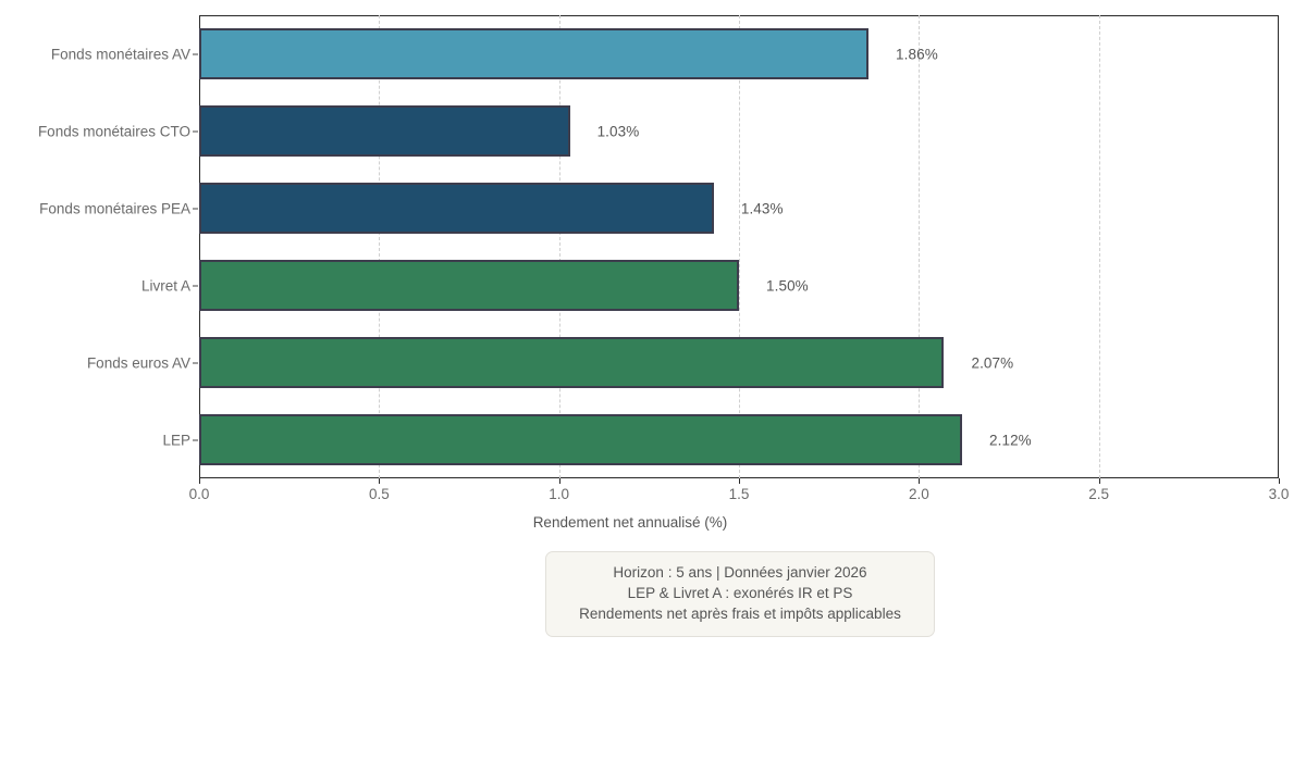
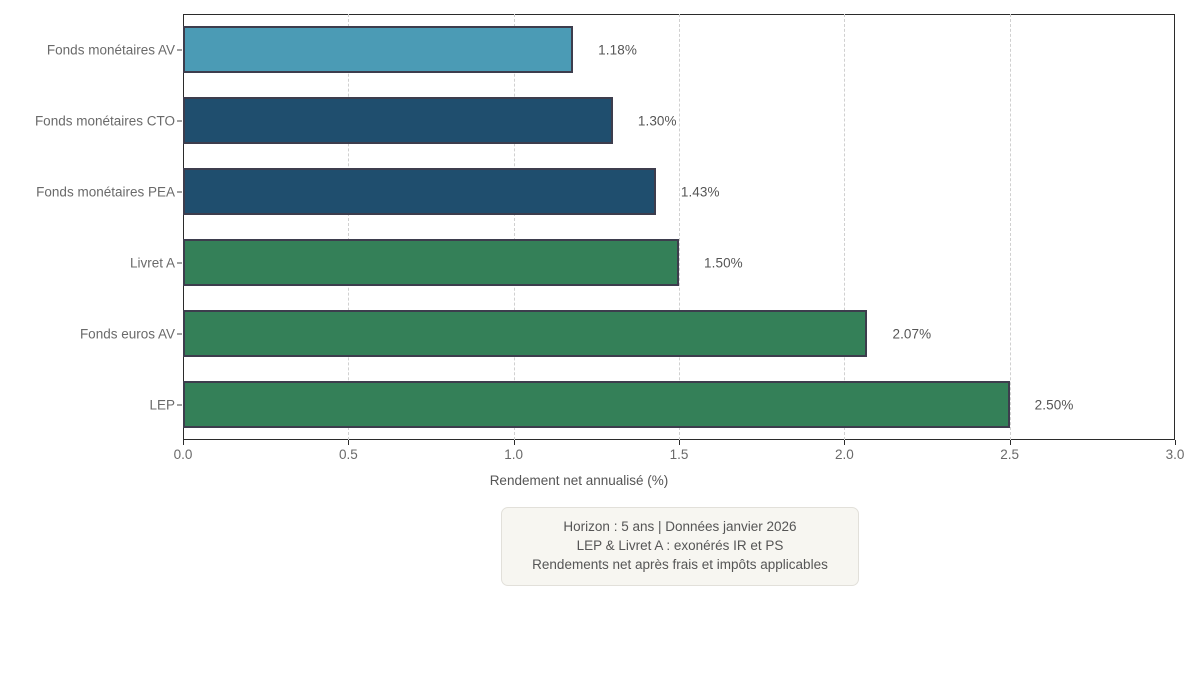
Fonds monétaires AV: 1.86% -> 1.18%
Fonds monétaires CTO: 1.03% -> 1.30%
LEP: 2.12% -> 2.50%
